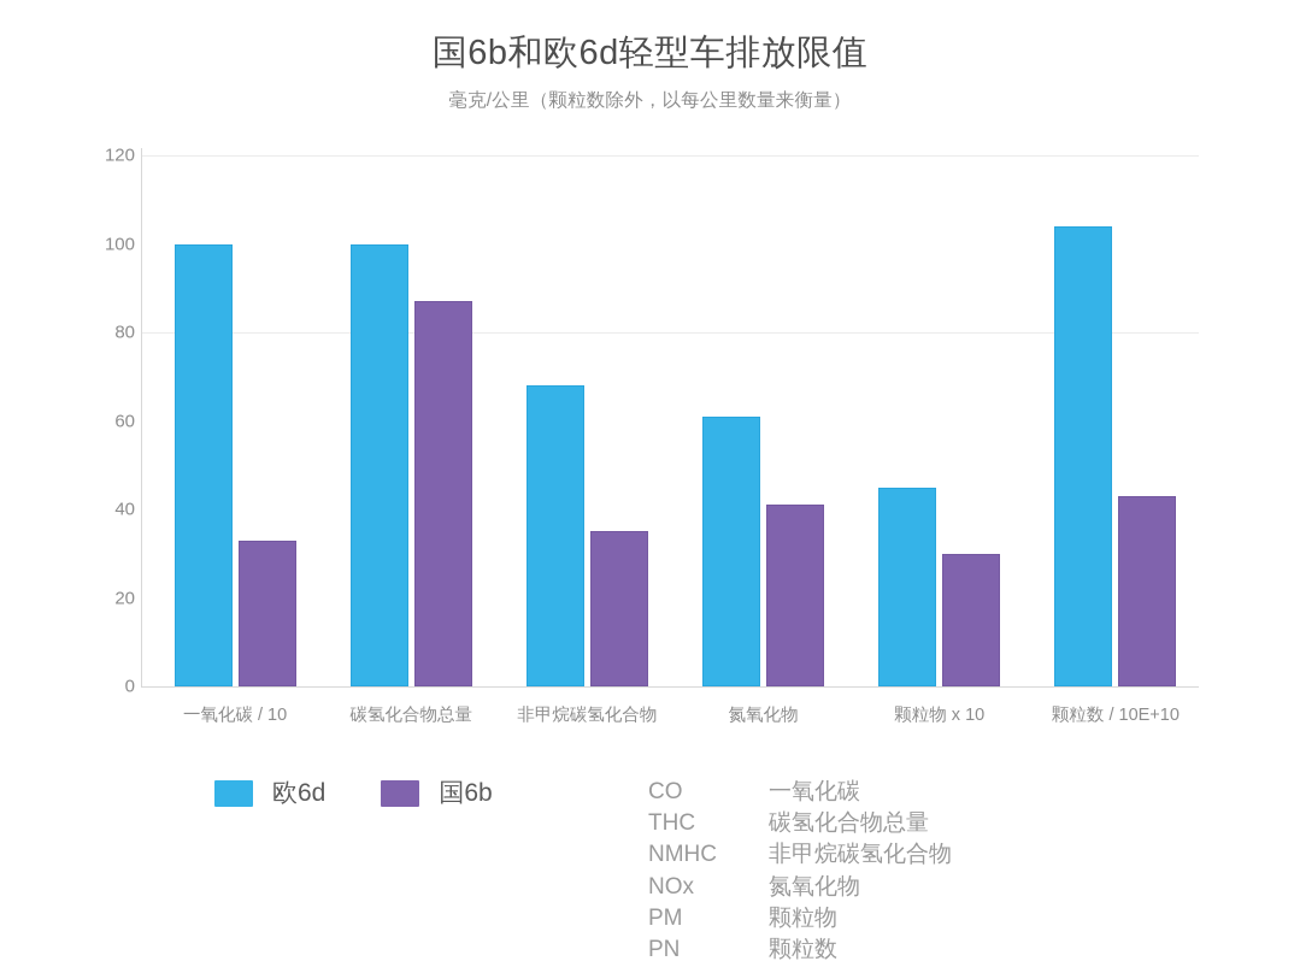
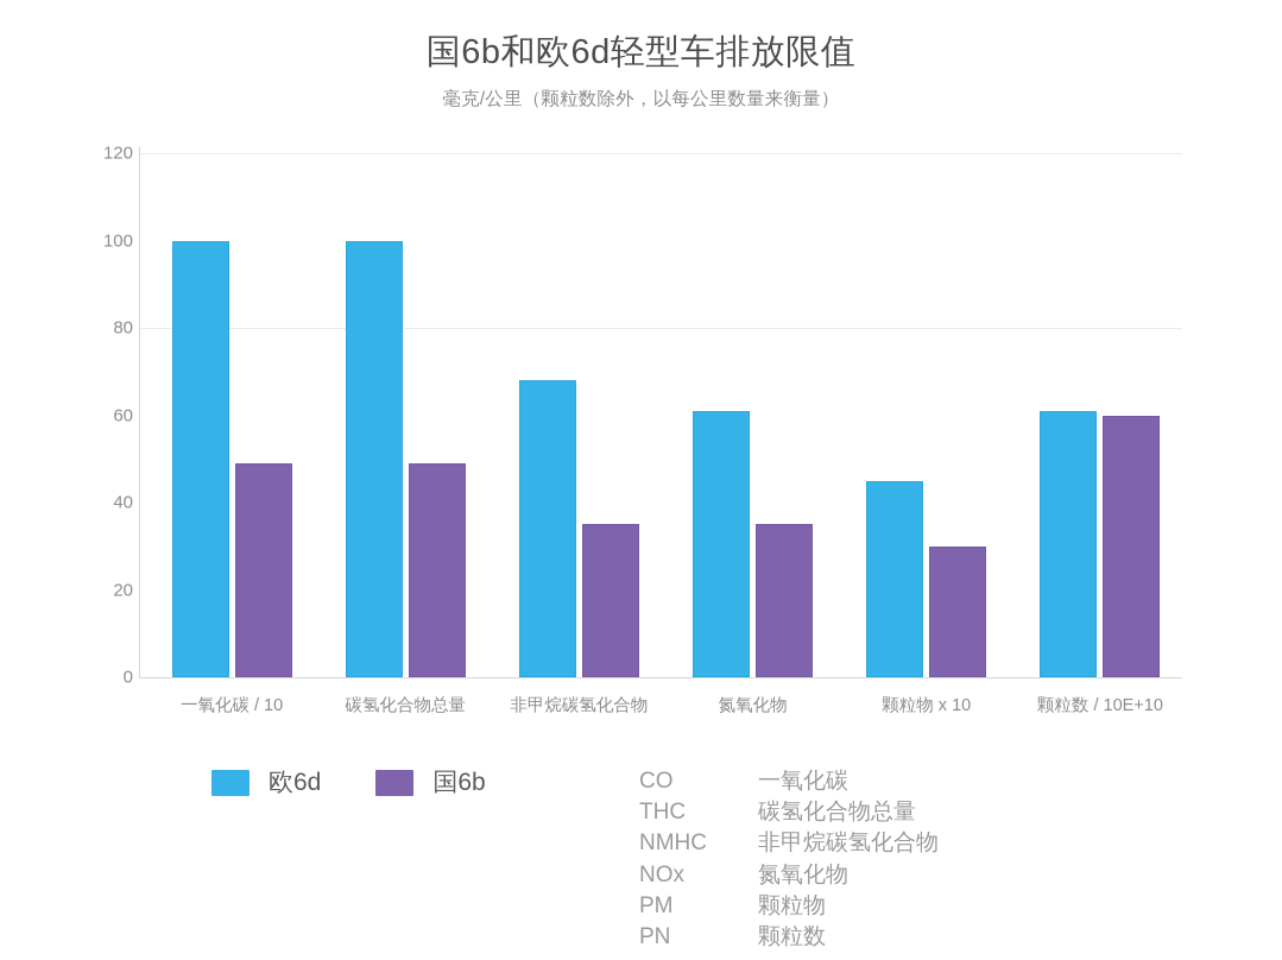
国6b/一氧化碳 / 10: 33 -> 49
国6b/碳氢化合物总量: 87 -> 49
国6b/氮氧化物: 41 -> 35
欧6d/颗粒数 / 10E+10: 104 -> 61
国6b/颗粒数 / 10E+10: 43 -> 60
